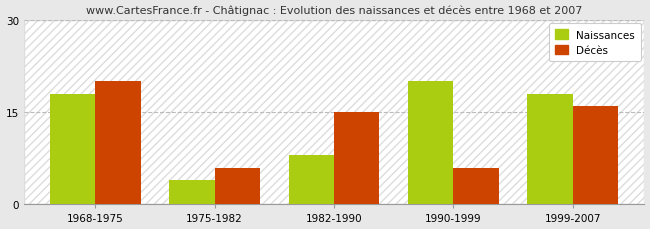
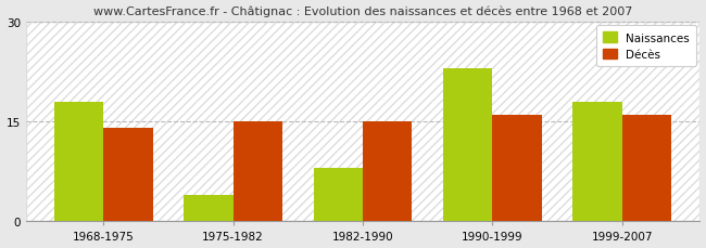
Décès/1968-1975: 20 -> 14
Décès/1975-1982: 6 -> 15
Naissances/1990-1999: 20 -> 23
Décès/1990-1999: 6 -> 16
